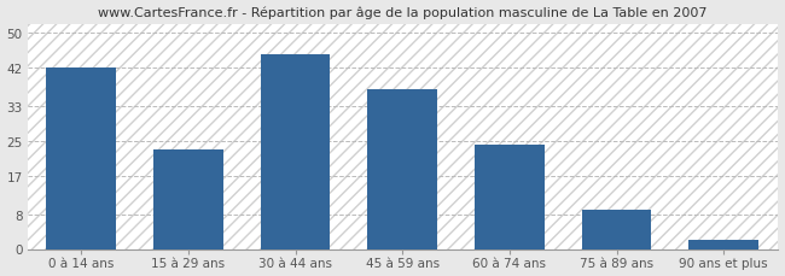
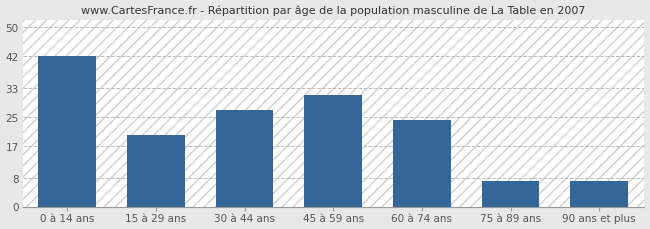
15 à 29 ans: 23 -> 20
30 à 44 ans: 45 -> 27
45 à 59 ans: 37 -> 31
75 à 89 ans: 9 -> 7
90 ans et plus: 2 -> 7
